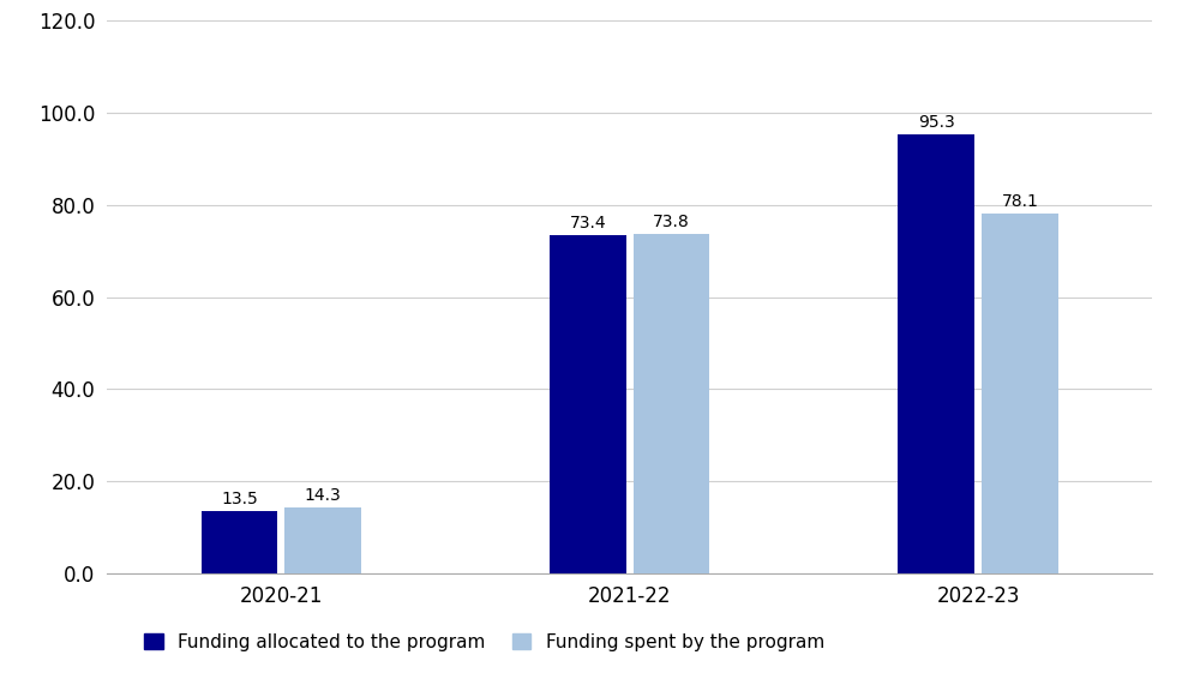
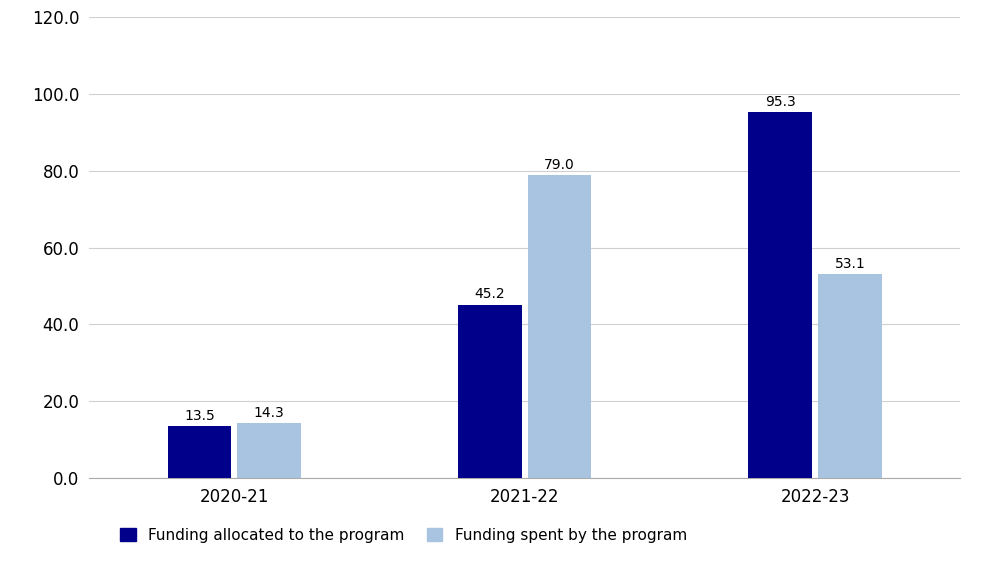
Funding allocated to the program/2021-22: 73.4 -> 45.2
Funding spent by the program/2021-22: 73.8 -> 79.0
Funding spent by the program/2022-23: 78.1 -> 53.1
